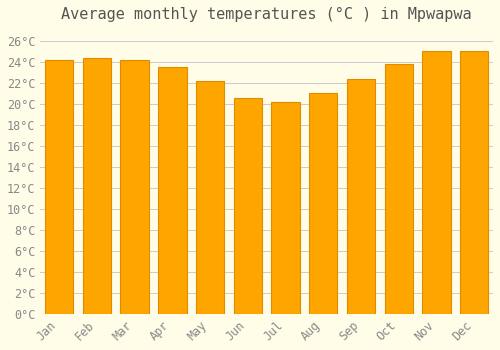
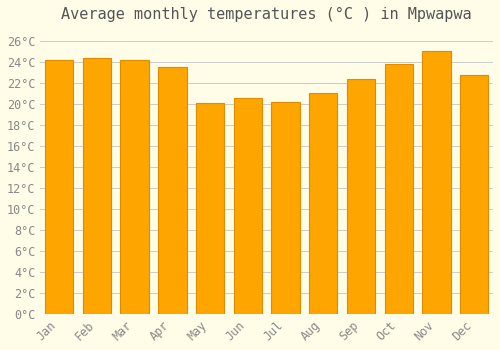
May: 22.2°C -> 20.1°C
Dec: 25.0°C -> 22.7°C
